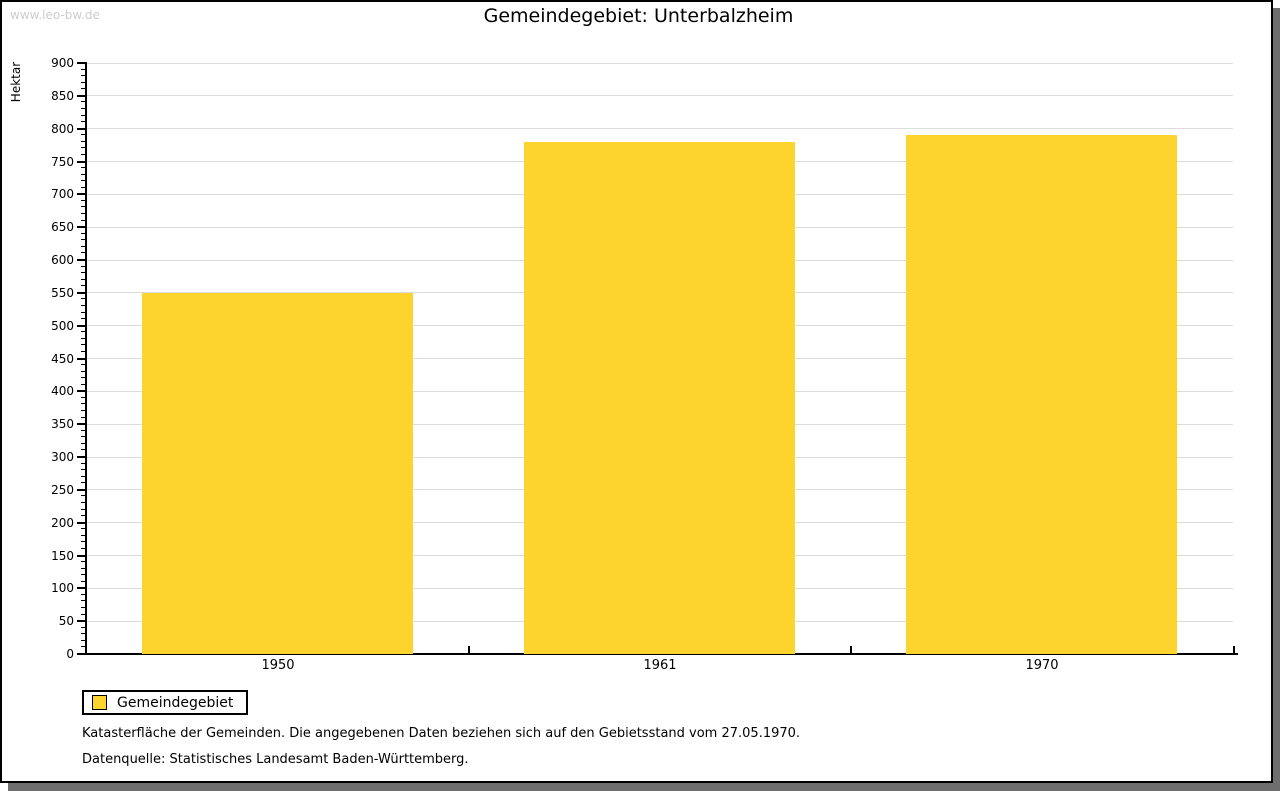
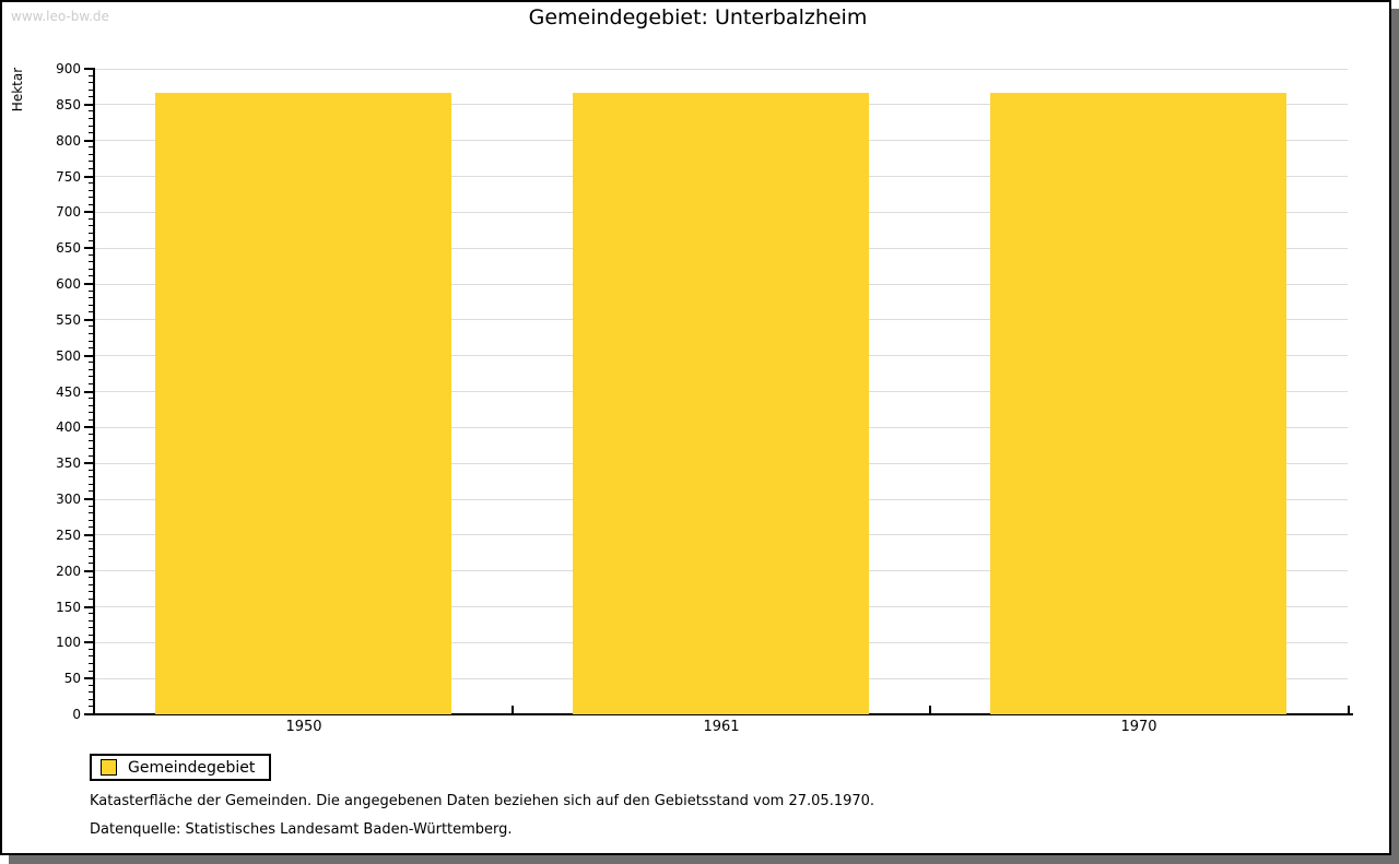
1950: 550 -> 870
1961: 780 -> 870
1970: 790 -> 870
